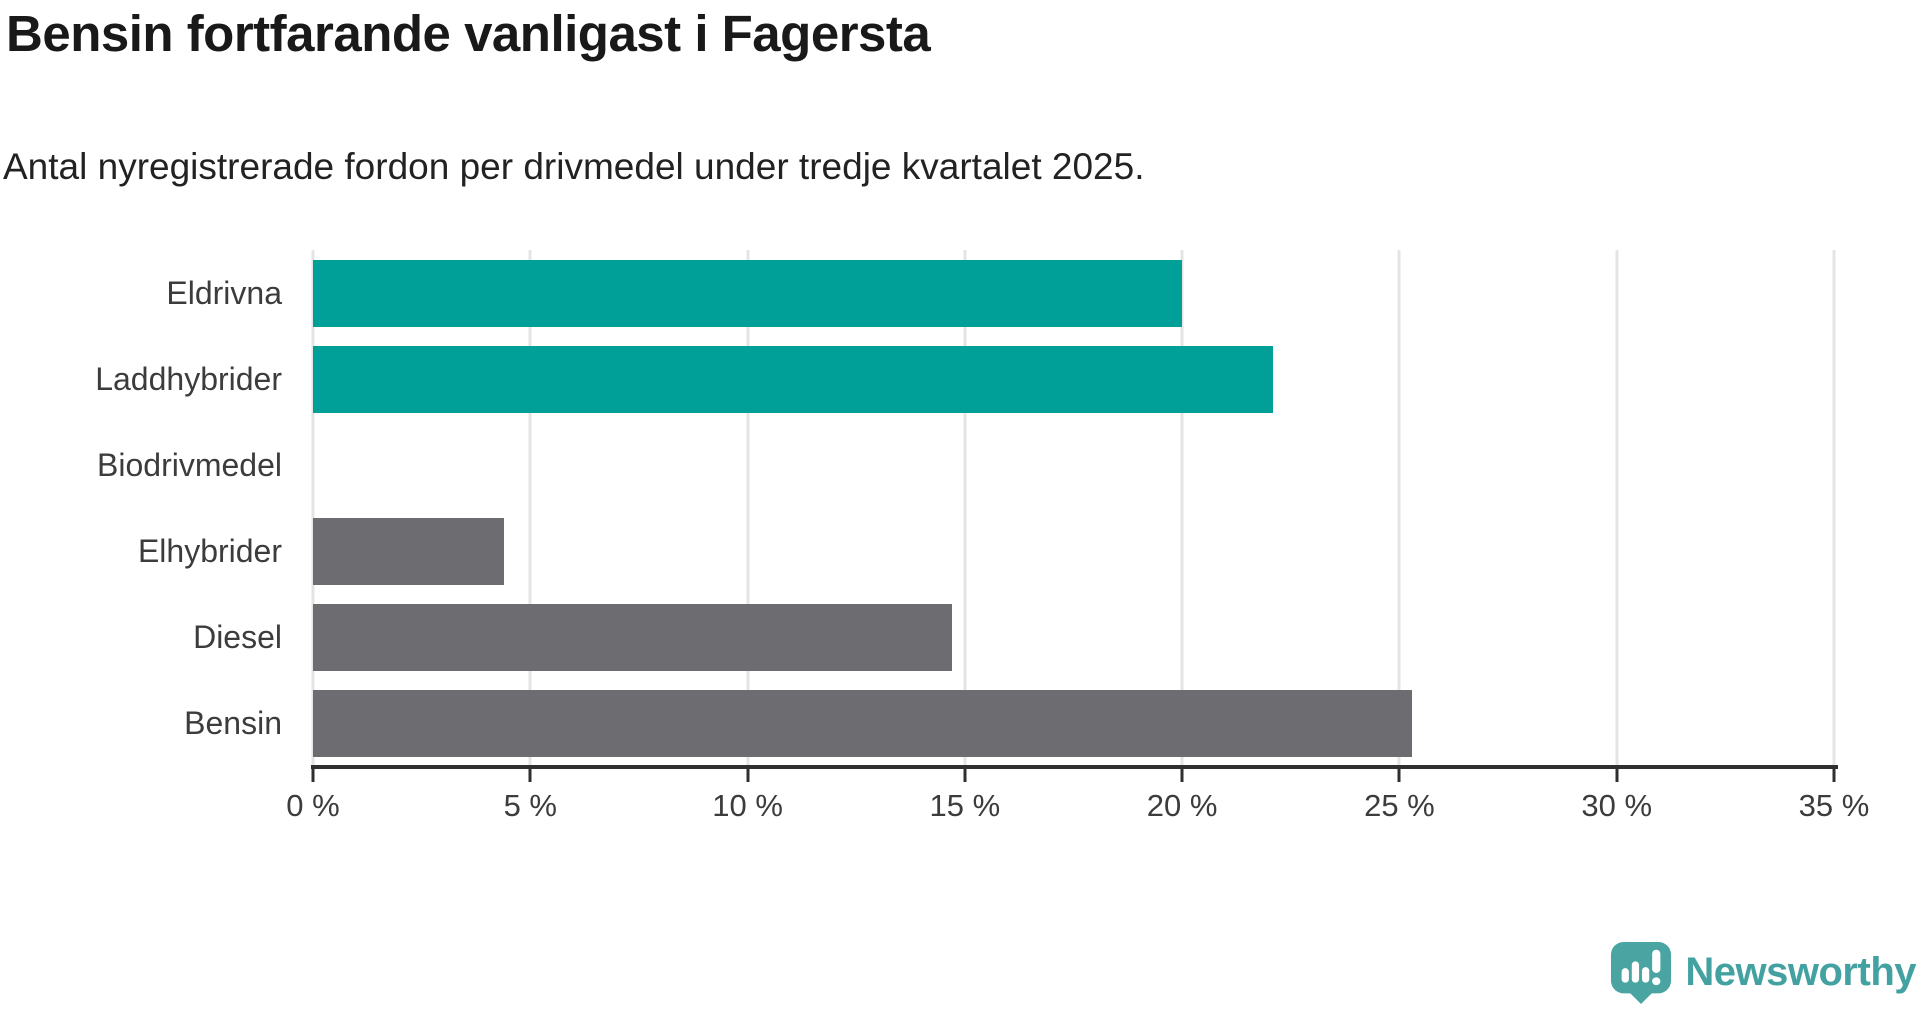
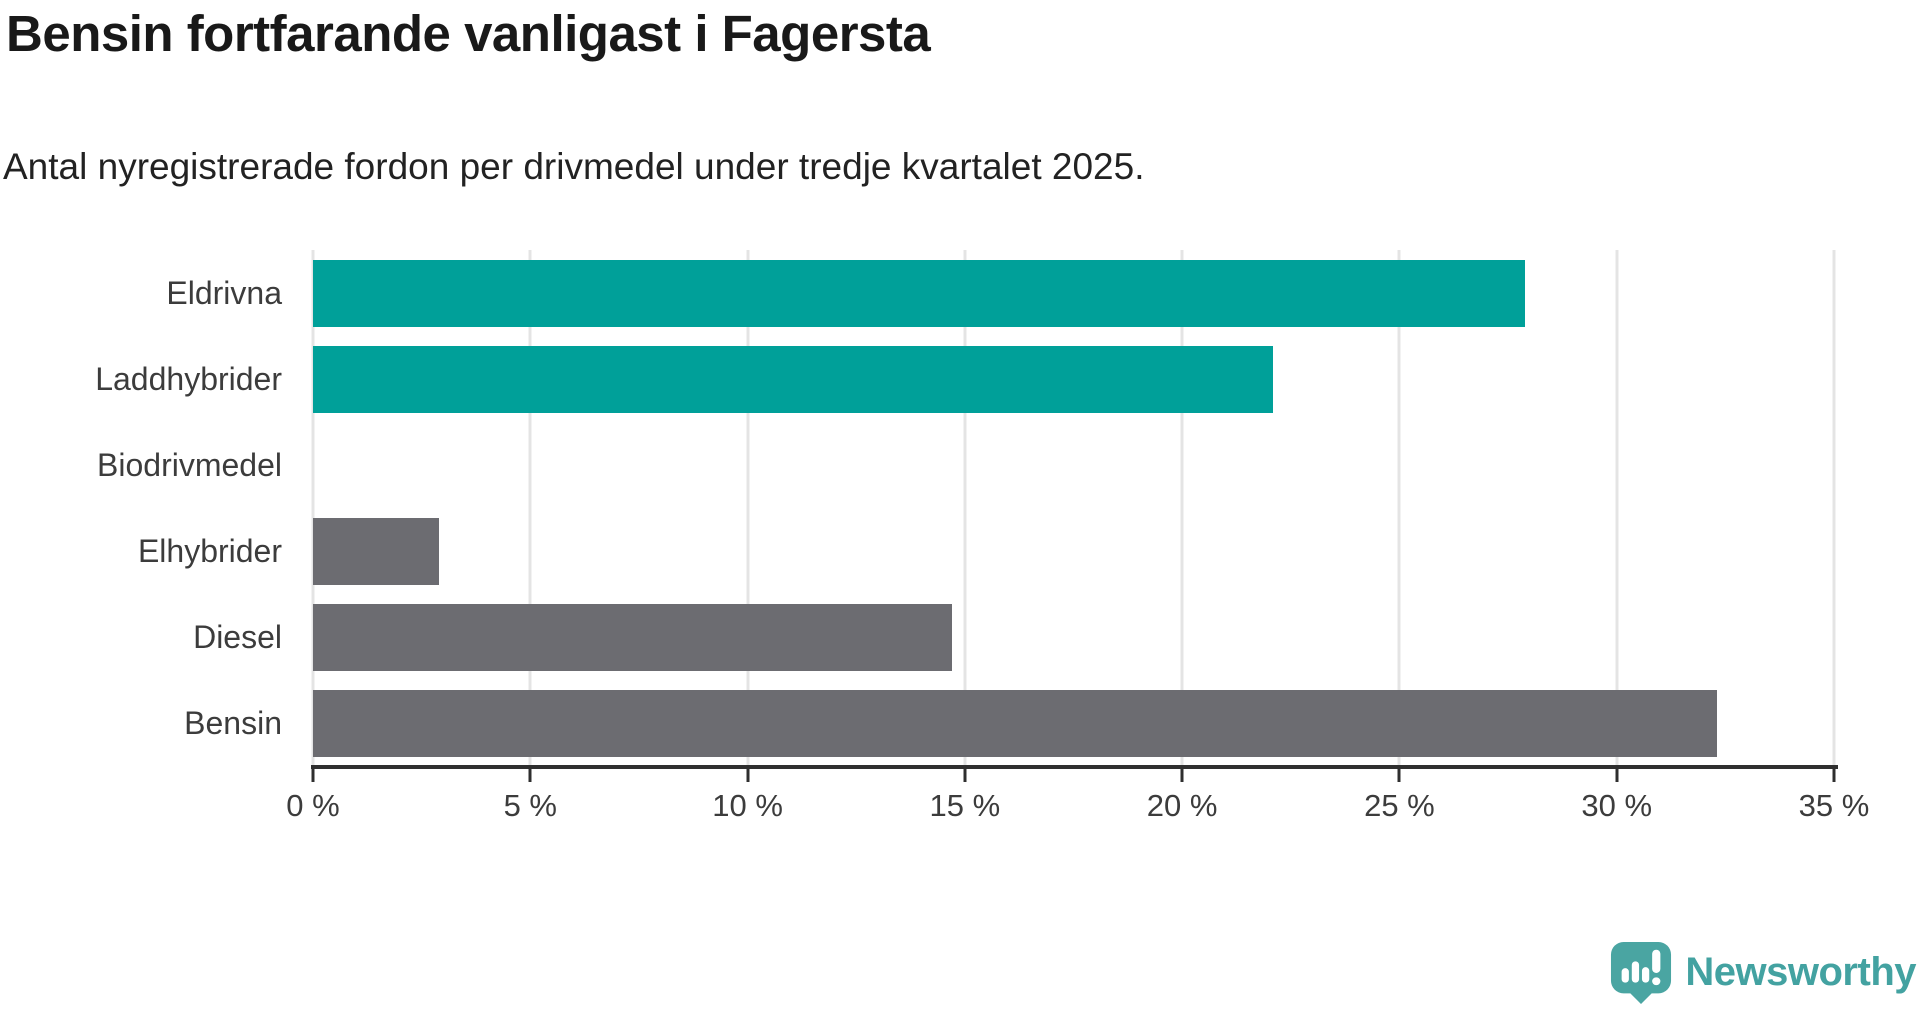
Eldrivna: 20.0% -> 27.9%
Elhybrider: 4.4% -> 2.9%
Bensin: 25.3% -> 32.3%
